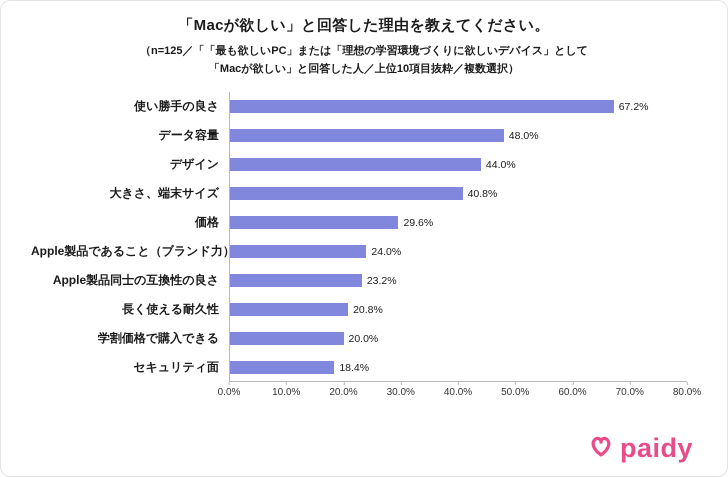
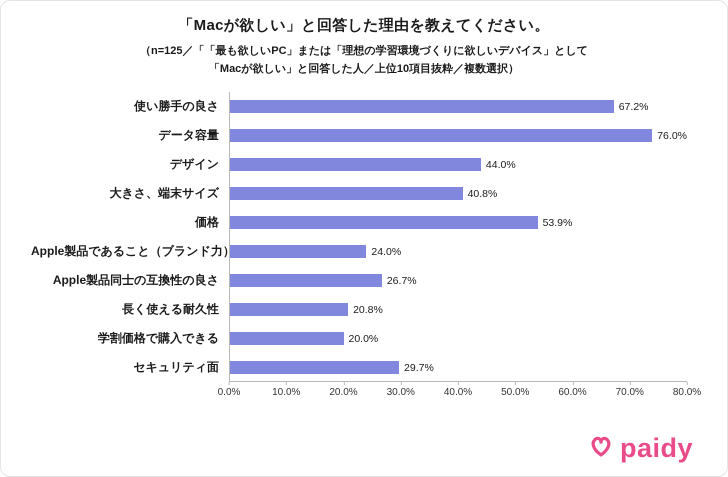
データ容量: 48.0% -> 76.0%
価格: 29.6% -> 53.9%
Apple製品同士の互換性の良さ: 23.2% -> 26.7%
セキュリティ面: 18.4% -> 29.7%
